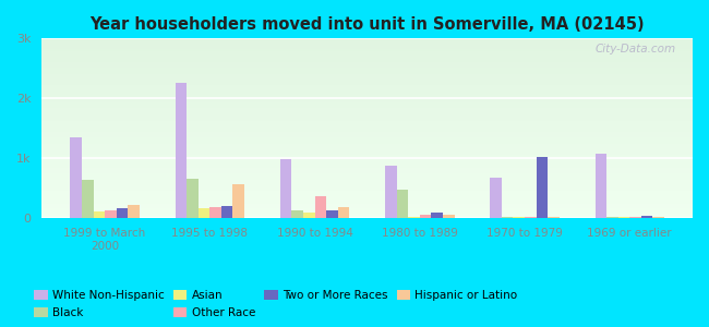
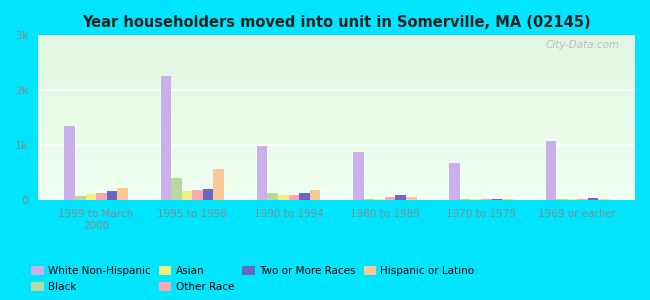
Black/1999 to March 2000: 0.64k -> 0.07k
Black/1995 to 1998: 0.66k -> 0.40k
Other Race/1990 to 1994: 0.36k -> 0.09k
Black/1980 to 1989: 0.46k -> 0.02k
Two or More Races/1970 to 1979: 1.02k -> 0.00k
